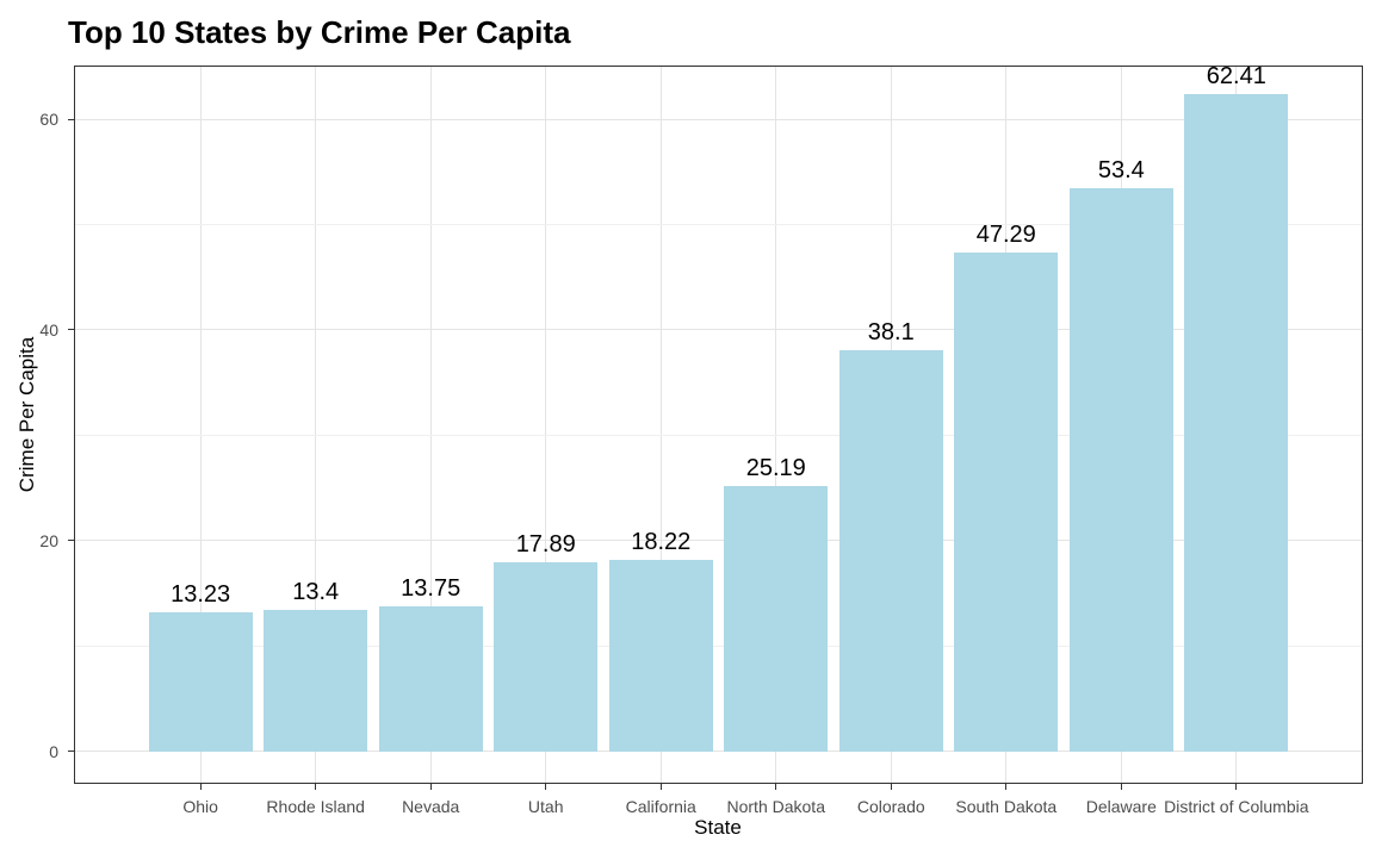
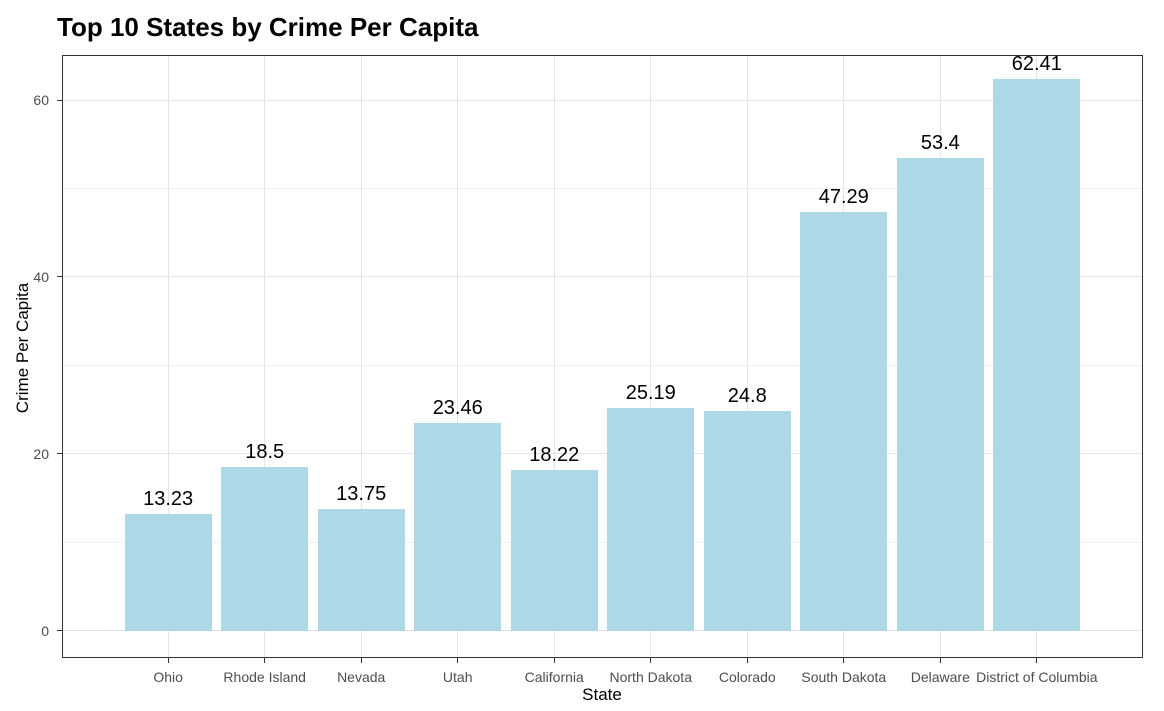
Rhode Island: 13.4 -> 18.5
Utah: 17.89 -> 23.46
Colorado: 38.1 -> 24.8
